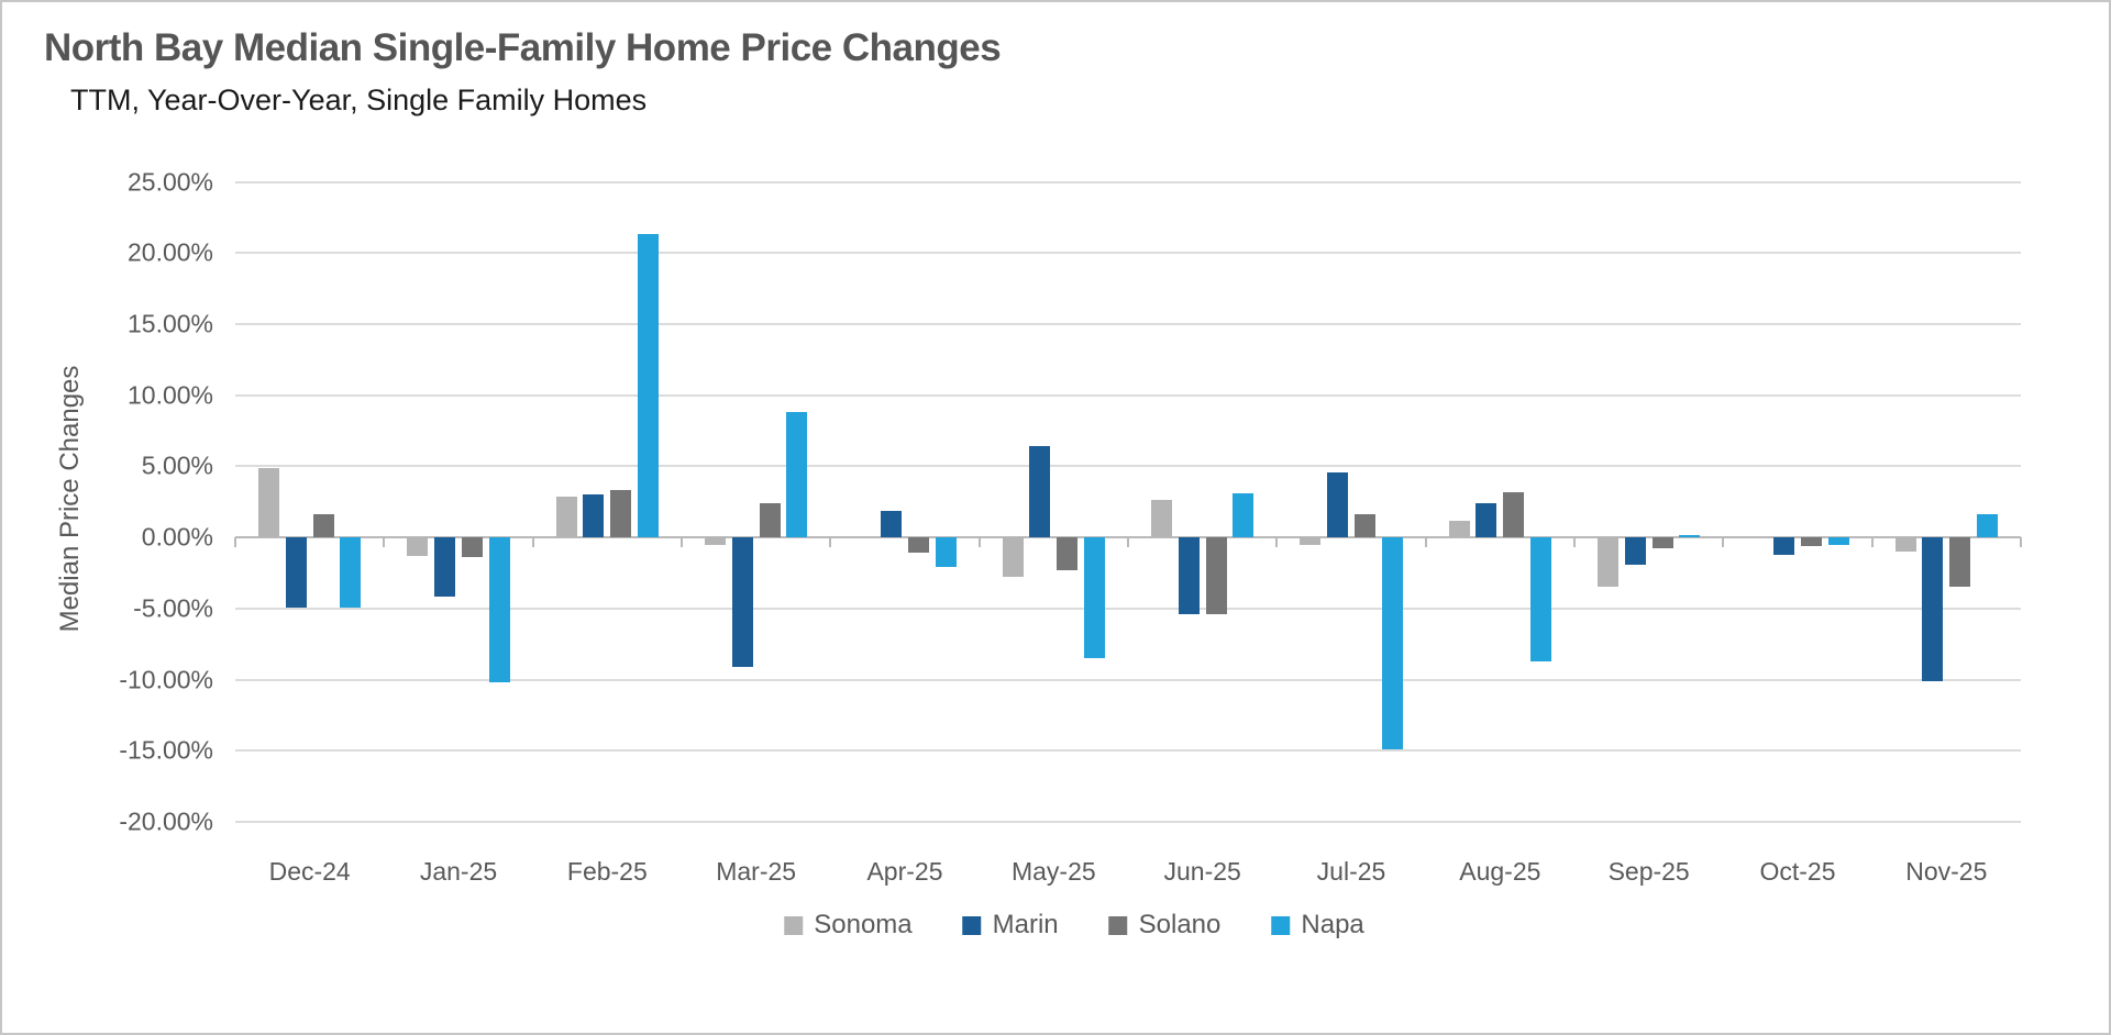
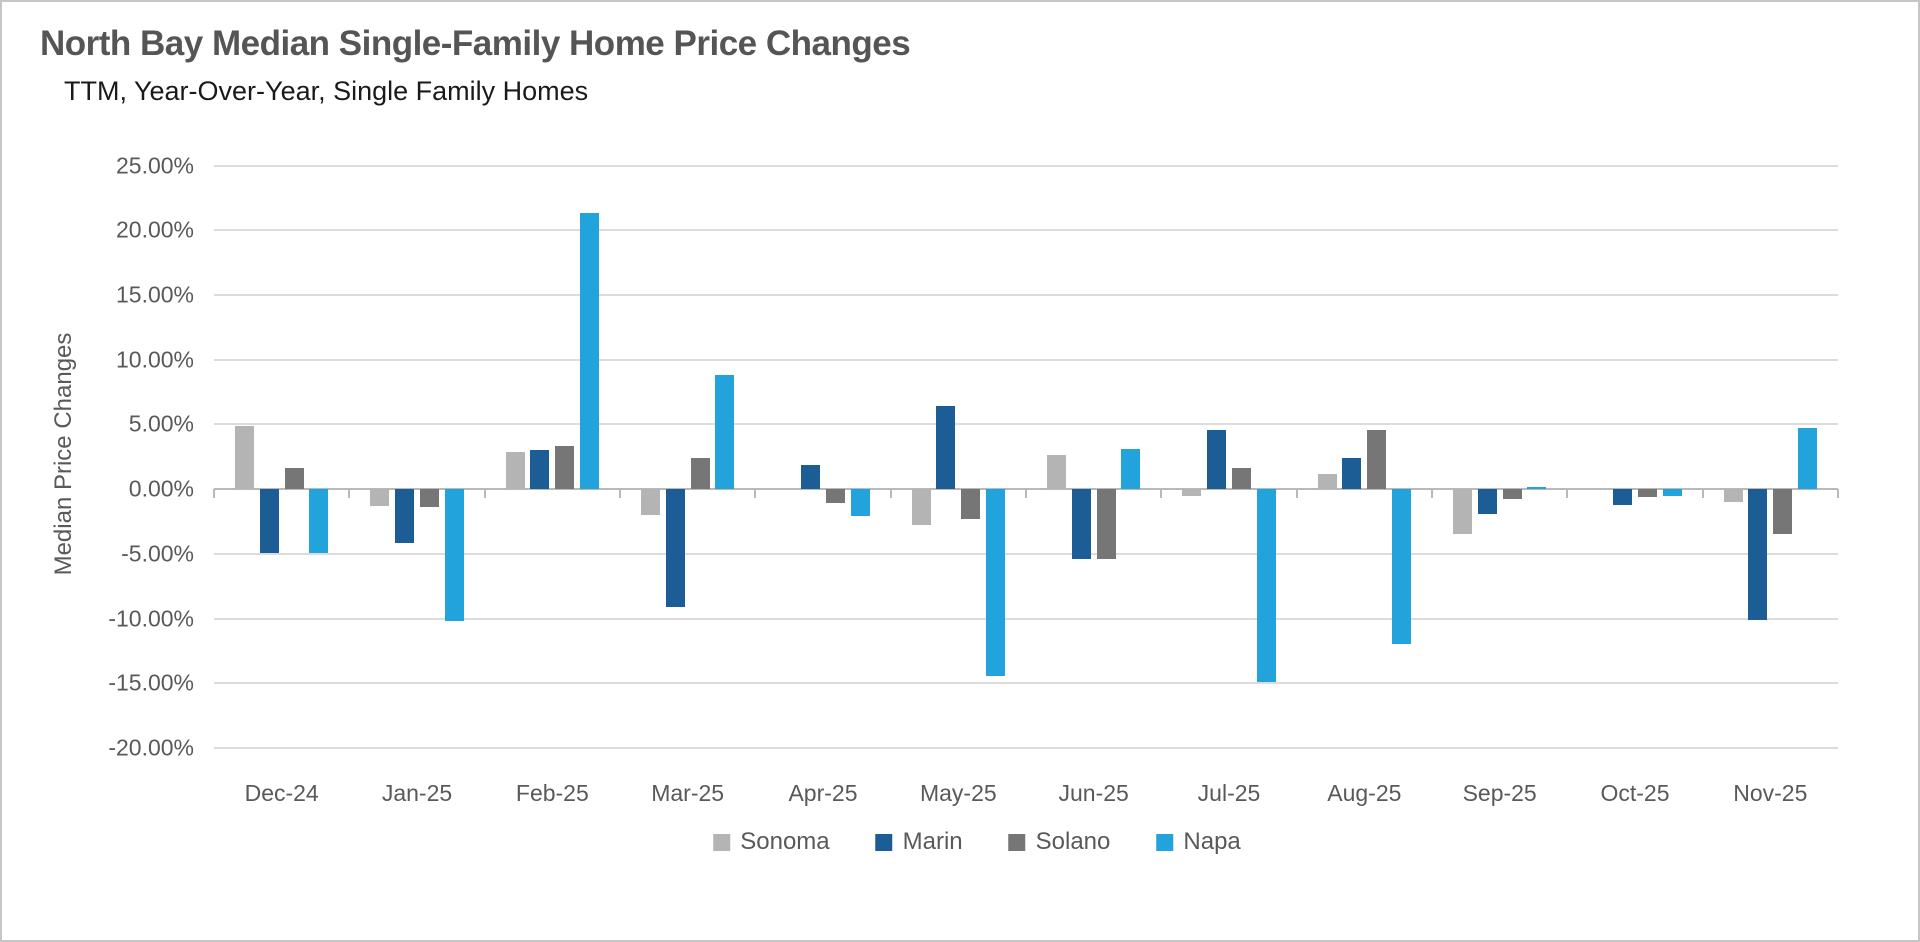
Sonoma/Mar-25: -0.5% -> -2.0%
Napa/May-25: -8.5% -> -14.4%
Solano/Aug-25: 3.2% -> 4.6%
Napa/Aug-25: -8.7% -> -12.0%
Napa/Nov-25: 1.6% -> 4.7%
